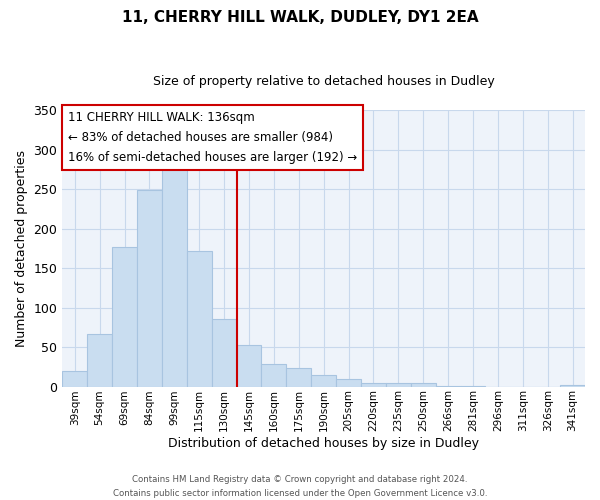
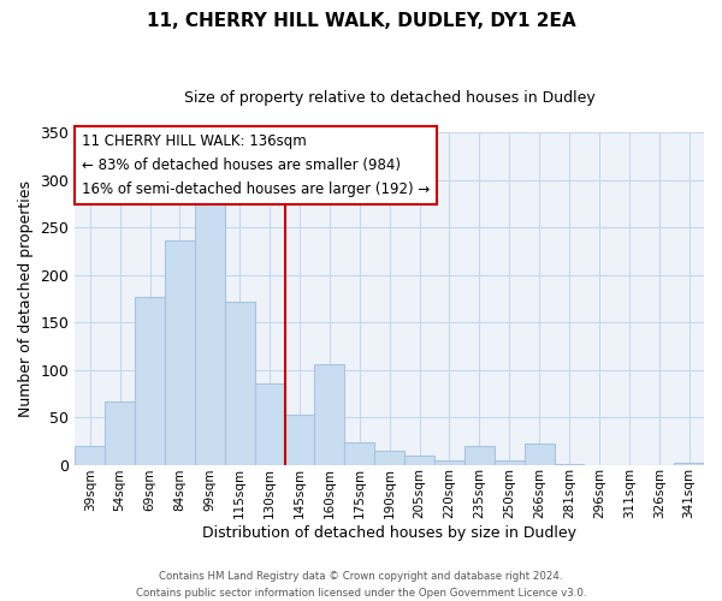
84sqm: 249 -> 236
160sqm: 29 -> 106
235sqm: 4 -> 20
266sqm: 1 -> 22
